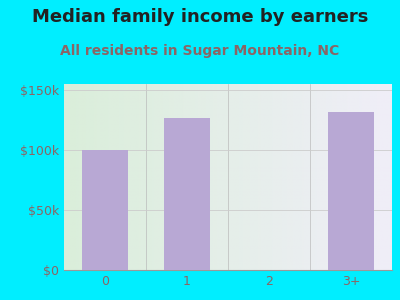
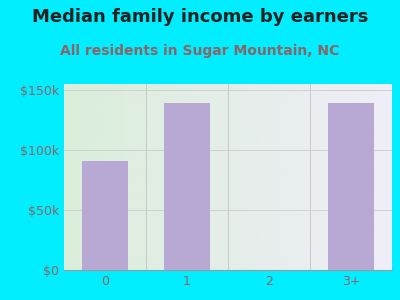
0: $100k -> $91k
1: $127k -> $139k
3+: $132k -> $139k
